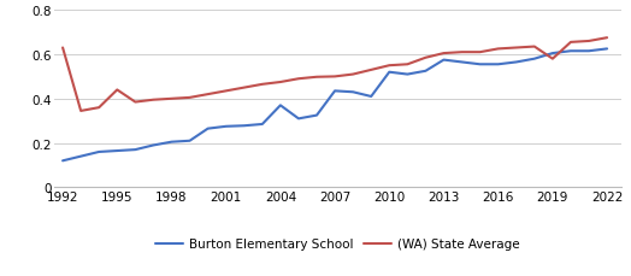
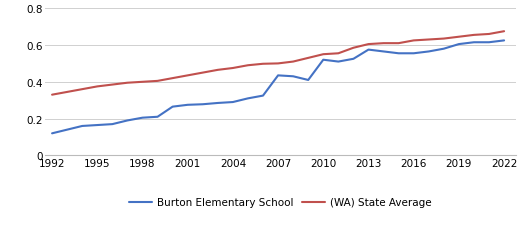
(WA) State Average/1992: 0.63 -> 0.33
(WA) State Average/1995: 0.44 -> 0.38
Burton Elementary School/2004: 0.37 -> 0.29
(WA) State Average/2019: 0.58 -> 0.65
